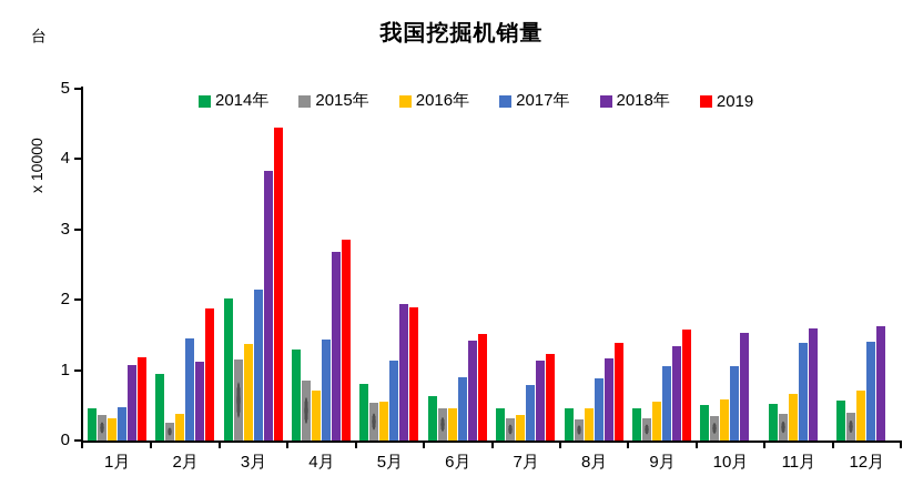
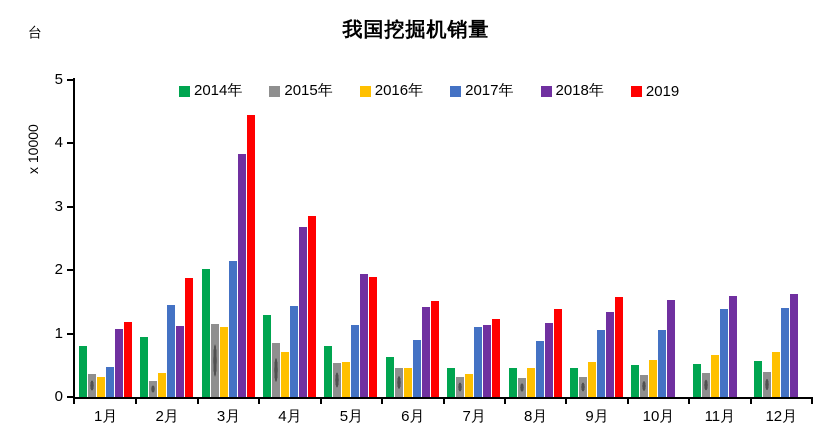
2014年/1月: 0.5 -> 0.8
2016年/3月: 1.4 -> 1.1
2017年/7月: 0.8 -> 1.1
